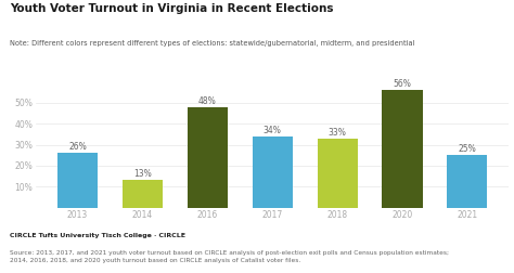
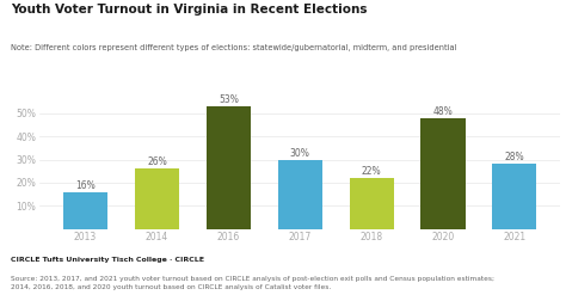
2013: 26% -> 16%
2014: 13% -> 26%
2016: 48% -> 53%
2017: 34% -> 30%
2018: 33% -> 22%
2020: 56% -> 48%
2021: 25% -> 28%
